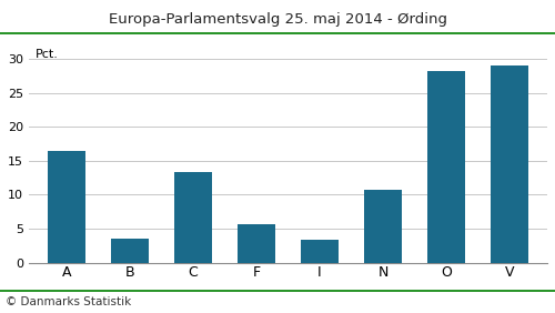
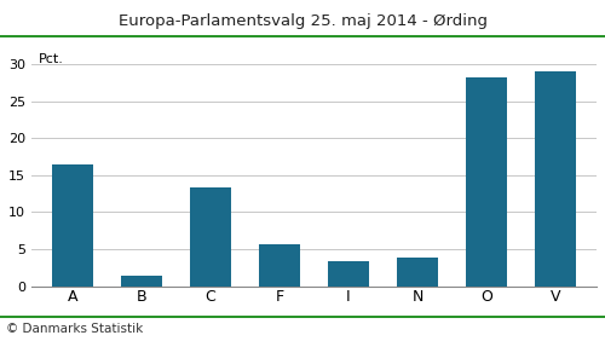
B: 3.6 -> 1.4
N: 10.8 -> 3.8
